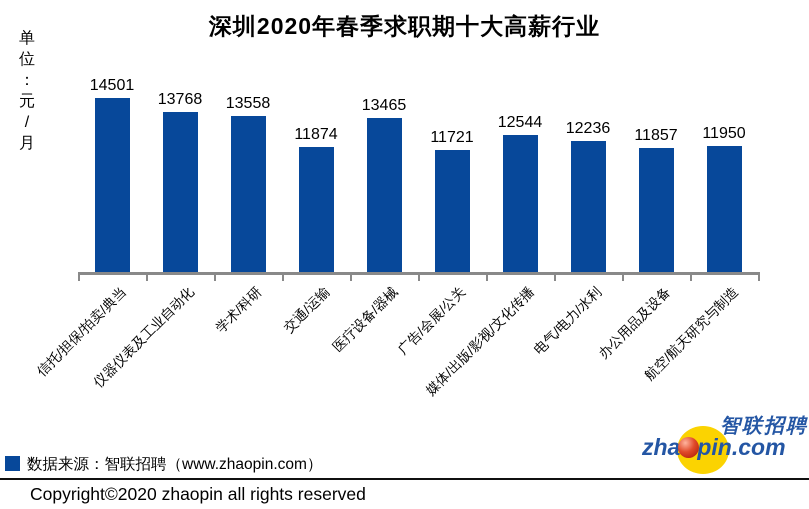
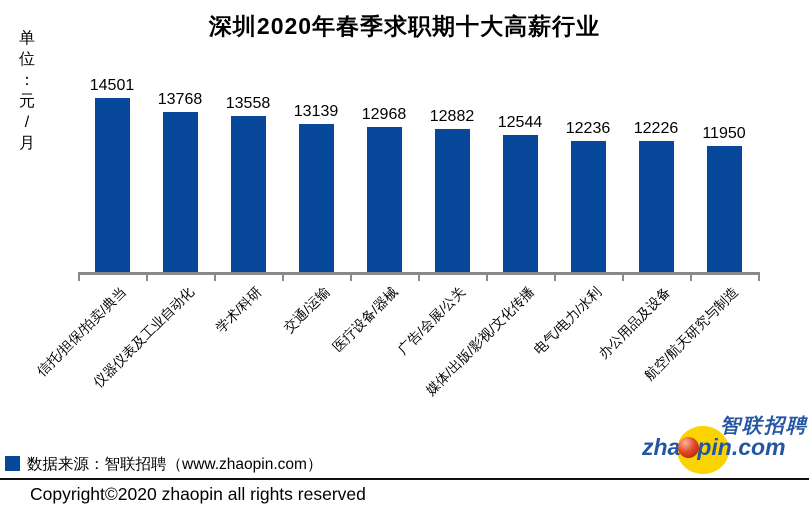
交通/运输: 11874 -> 13139
医疗设备/器械: 13465 -> 12968
广告/会展/公关: 11721 -> 12882
办公用品及设备: 11857 -> 12226
